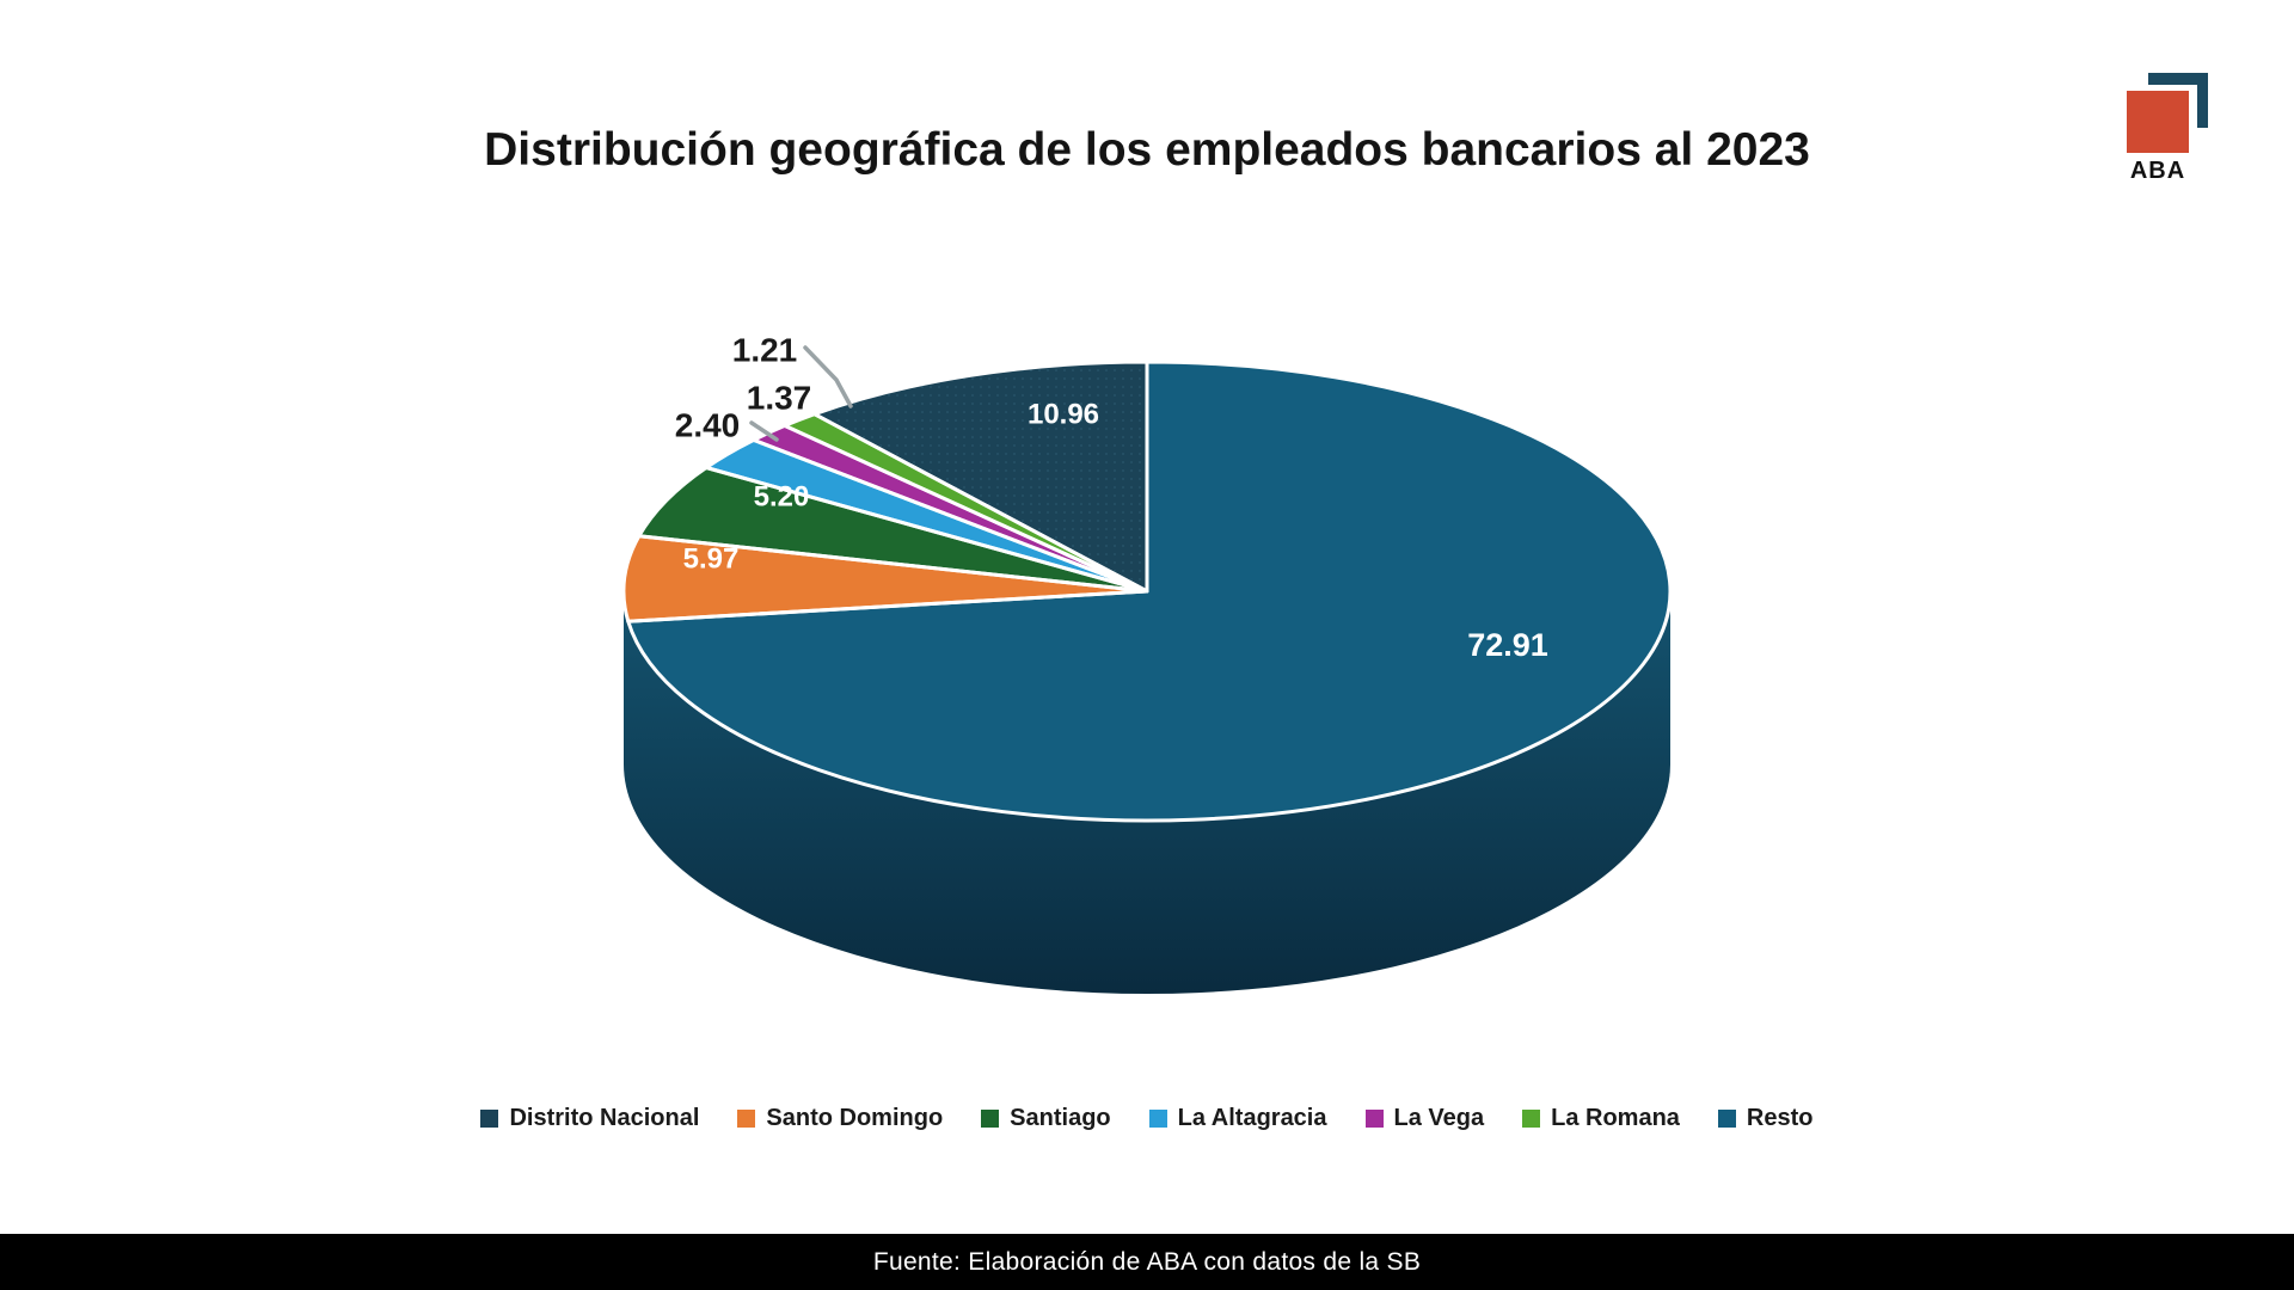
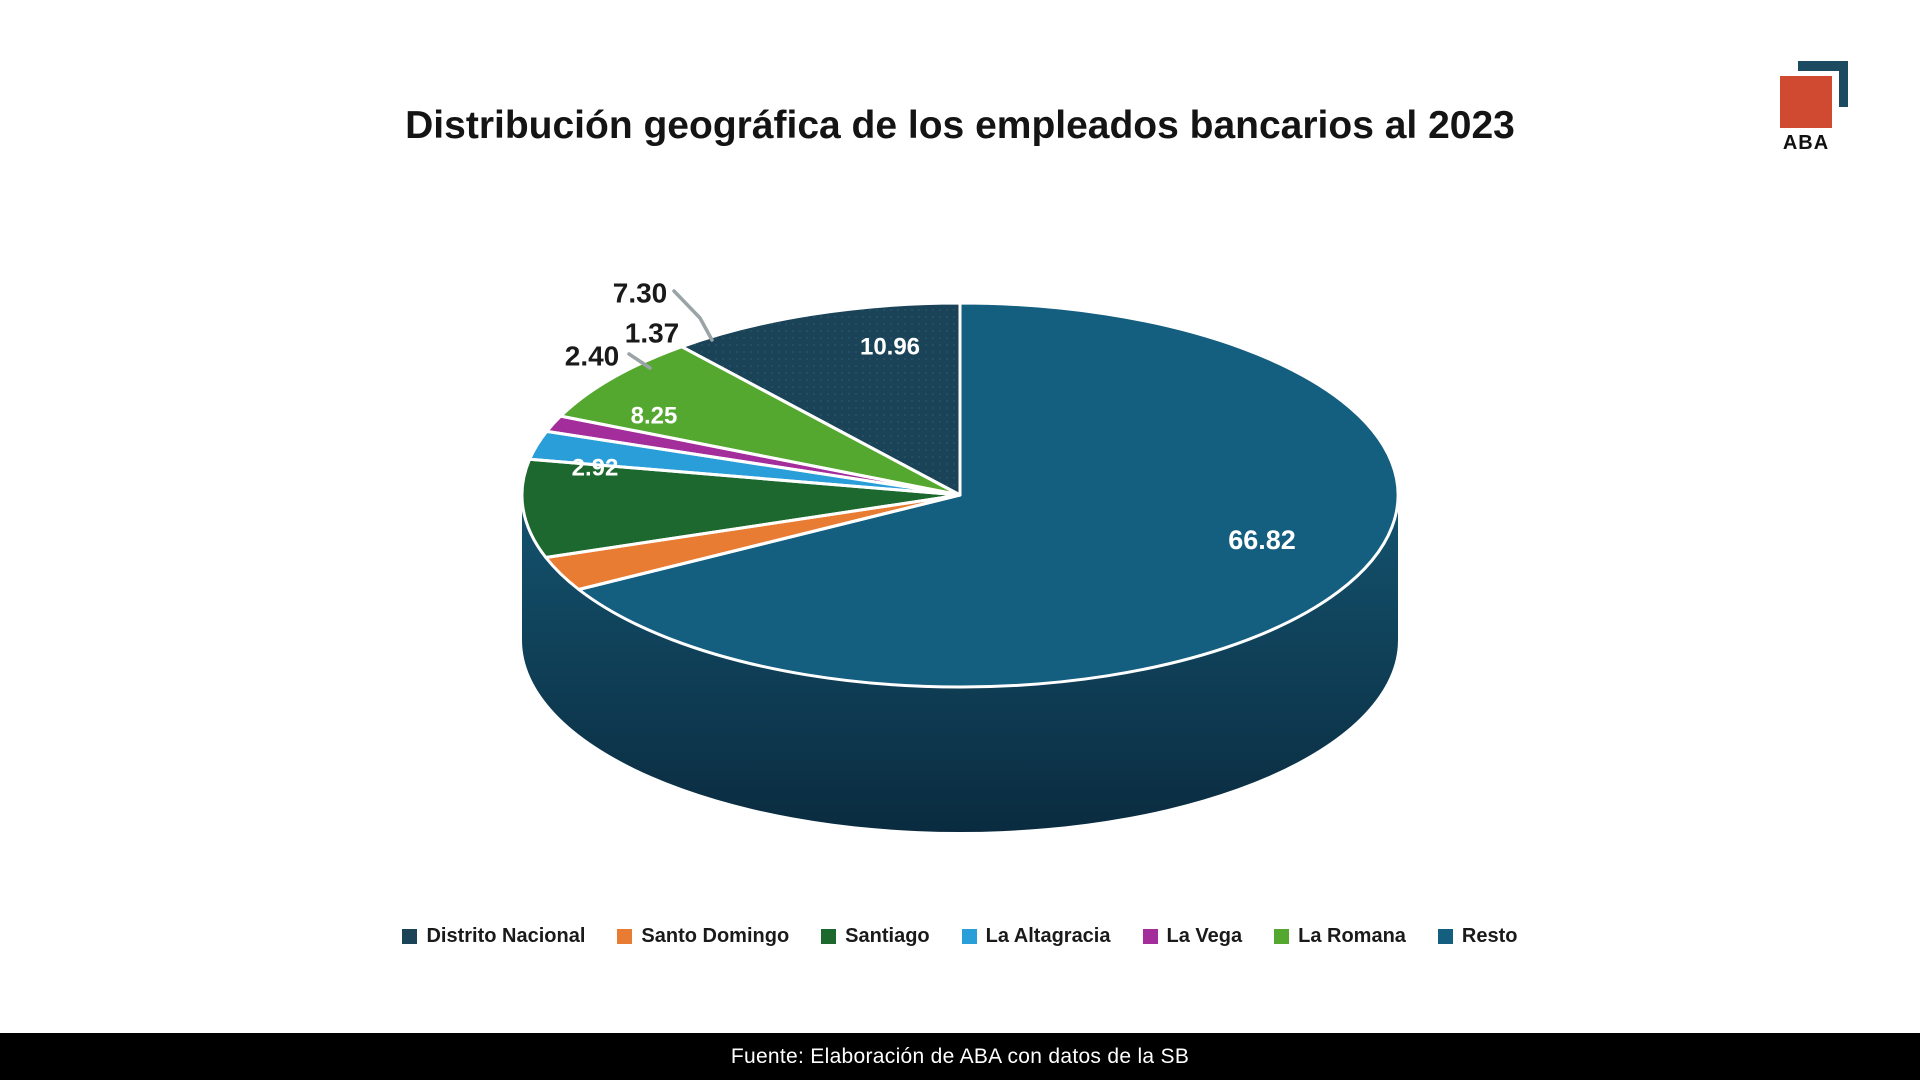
Santo Domingo: 5.97 -> 2.92
Santiago: 5.20 -> 8.25
La Romana: 1.21 -> 7.30
Resto: 72.91 -> 66.82
